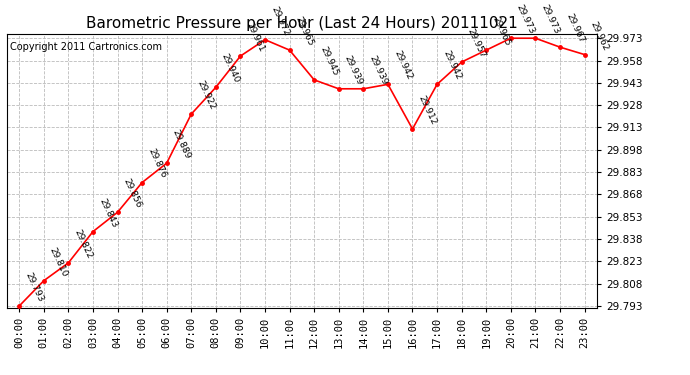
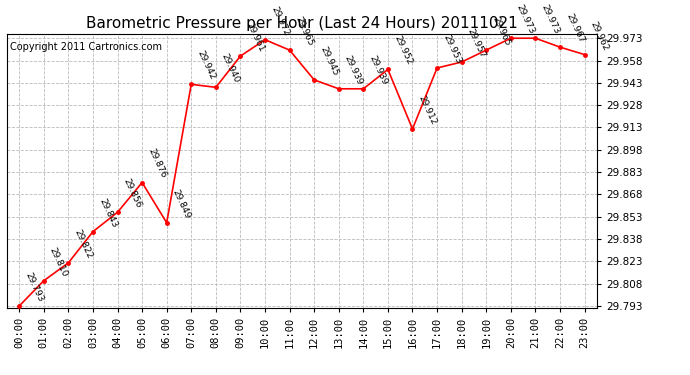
06:00: 29.889 -> 29.849
07:00: 29.922 -> 29.942
15:00: 29.942 -> 29.952
17:00: 29.942 -> 29.953
